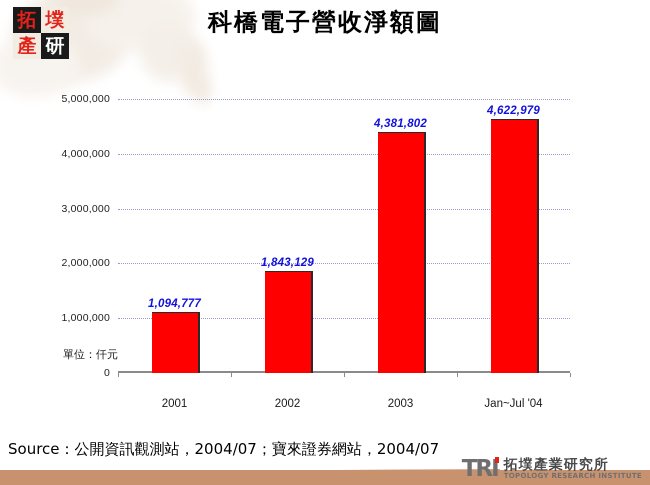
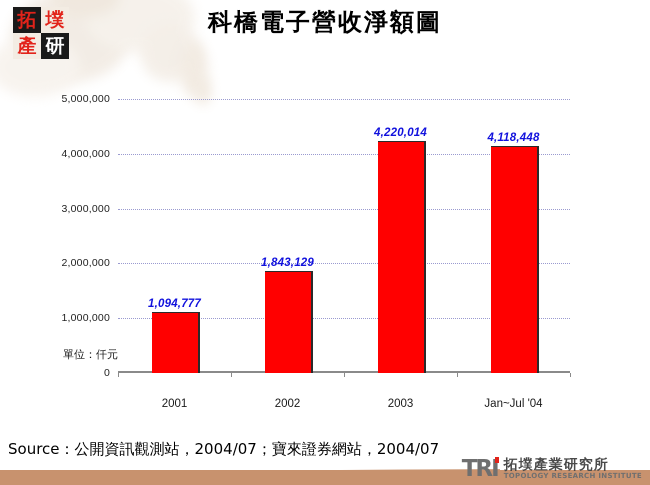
2003: 4,381,802 -> 4,220,014
Jan~Jul '04: 4,622,979 -> 4,118,448
